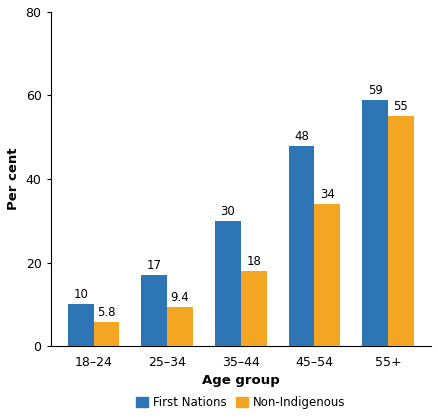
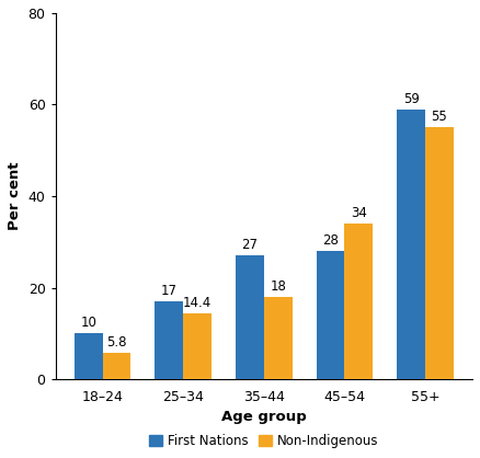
Non-Indigenous/25–34: 9.4 -> 14.4
First Nations/35–44: 30 -> 27
First Nations/45–54: 48 -> 28
